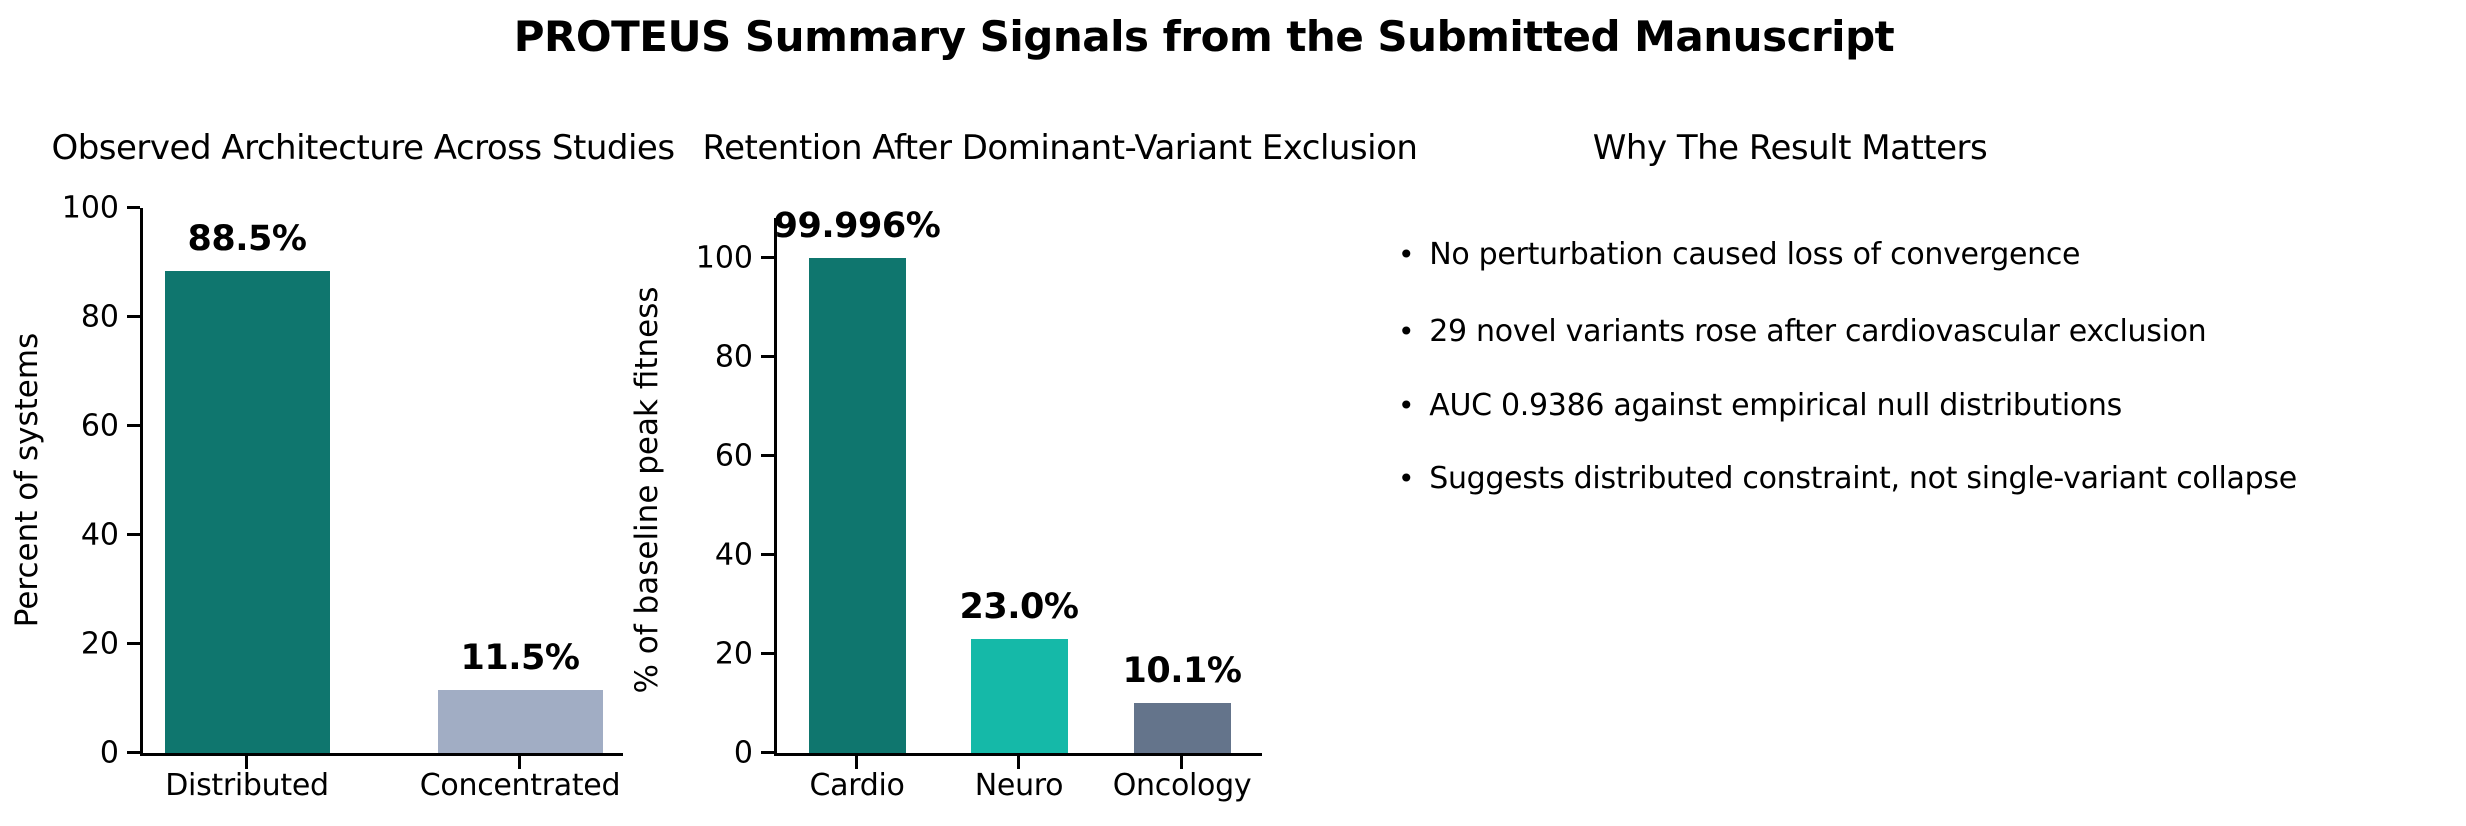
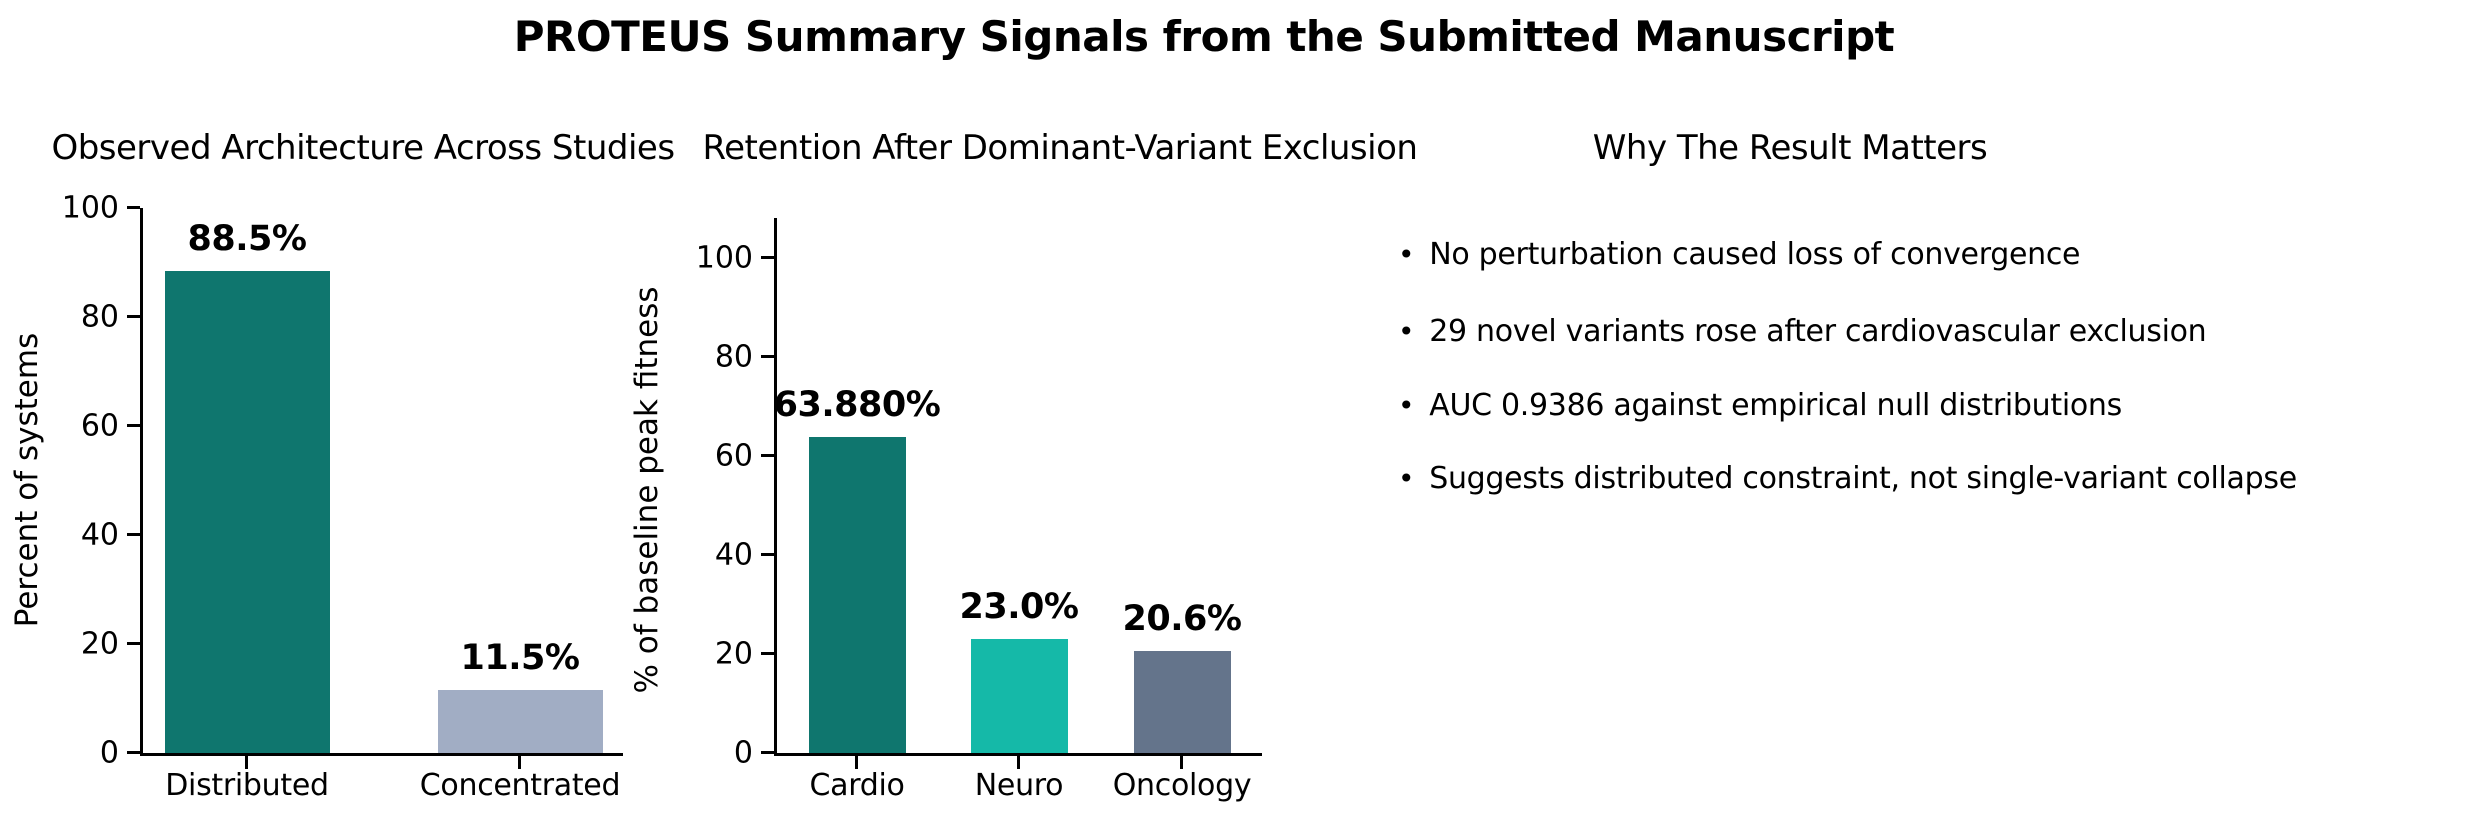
Retention After Dominant-Variant Exclusion/Cardio: 99.996% -> 63.880%
Retention After Dominant-Variant Exclusion/Oncology: 10.1% -> 20.6%
